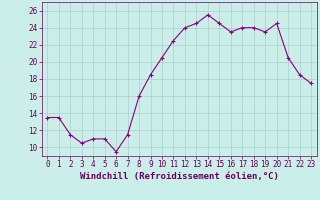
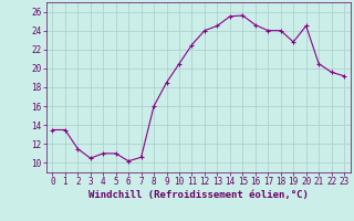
6: 9.5 -> 10.2
7: 11.5 -> 10.6
15: 24.5 -> 25.6
16: 23.5 -> 24.6
19: 23.5 -> 22.8
22: 18.5 -> 19.6
23: 17.5 -> 19.2
